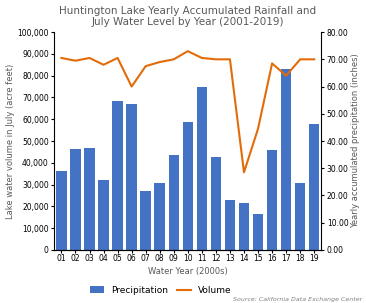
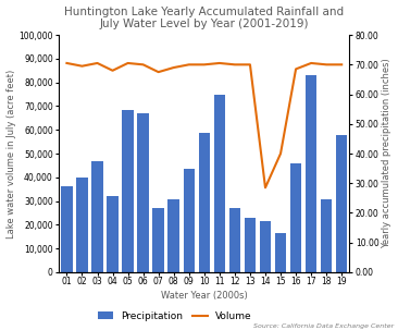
Precipitation/02: 46,500 -> 40,000
Volume/06: 60.0 -> 70.0
Volume/10: 73.0 -> 70.0
Precipitation/12: 42,500 -> 27,000
Volume/15: 44.5 -> 40.0
Volume/17: 64.0 -> 70.5
